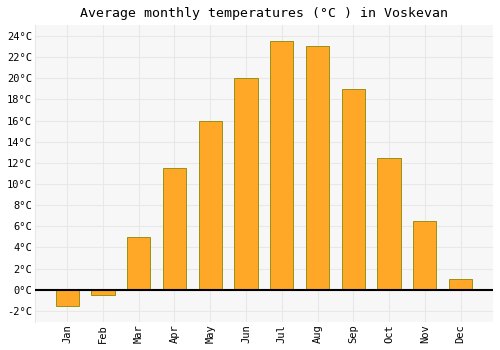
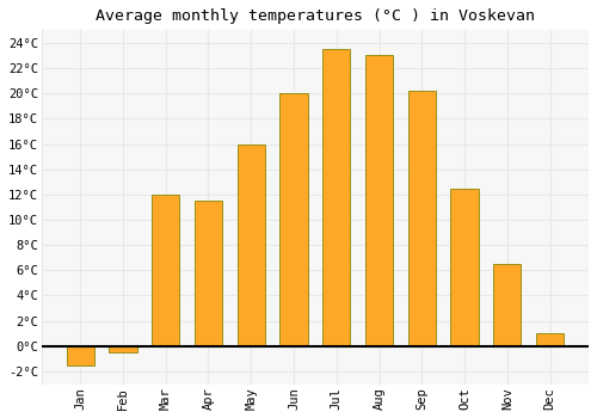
Mar: 5.0°C -> 12.0°C
Sep: 19.0°C -> 20.2°C
